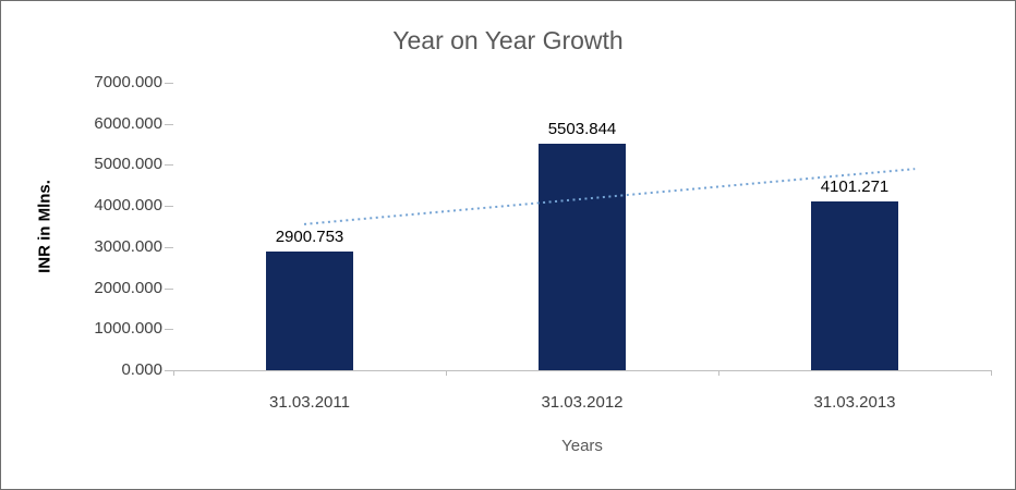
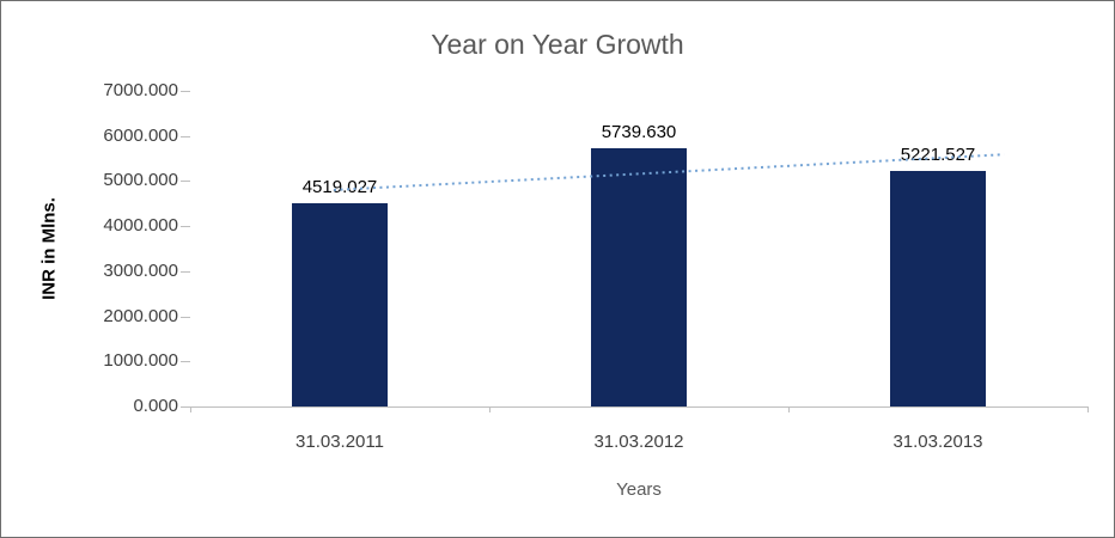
31.03.2011: 2900.753 -> 4519.027
31.03.2012: 5503.844 -> 5739.630
31.03.2013: 4101.271 -> 5221.527
